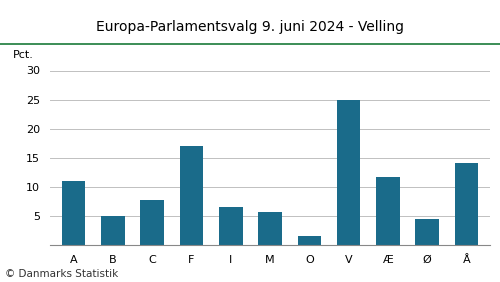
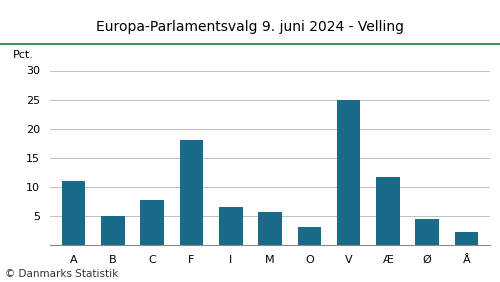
F: 17.0 -> 18.0
O: 1.6 -> 3.2
Å: 14.2 -> 2.3
